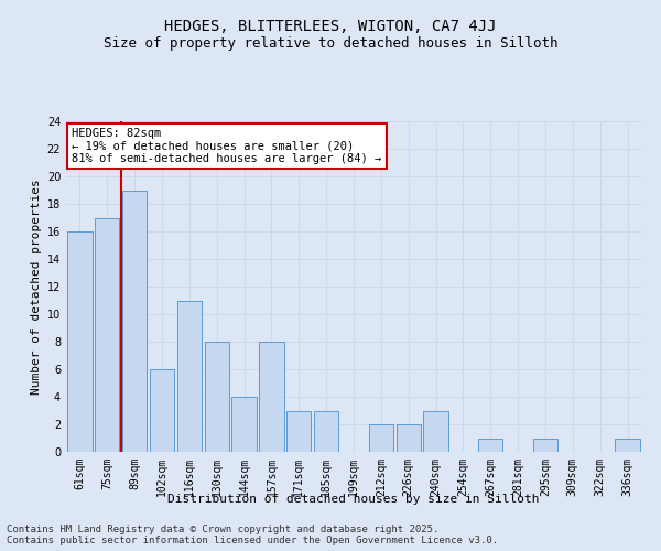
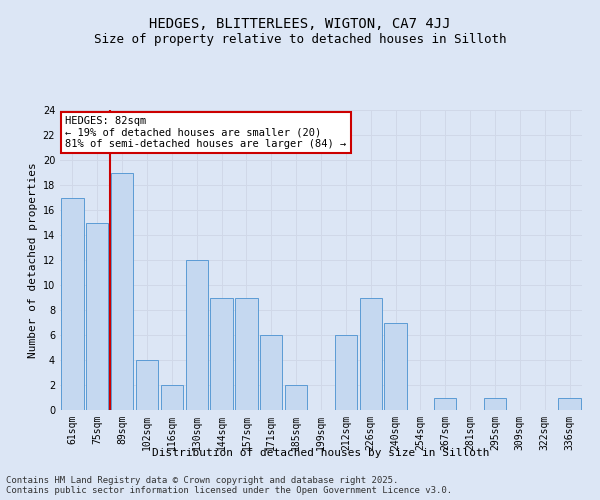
61sqm: 16 -> 17
75sqm: 17 -> 15
102sqm: 6 -> 4
116sqm: 11 -> 2
130sqm: 8 -> 12
144sqm: 4 -> 9
157sqm: 8 -> 9
171sqm: 3 -> 6
185sqm: 3 -> 2
212sqm: 2 -> 6
226sqm: 2 -> 9
240sqm: 3 -> 7
